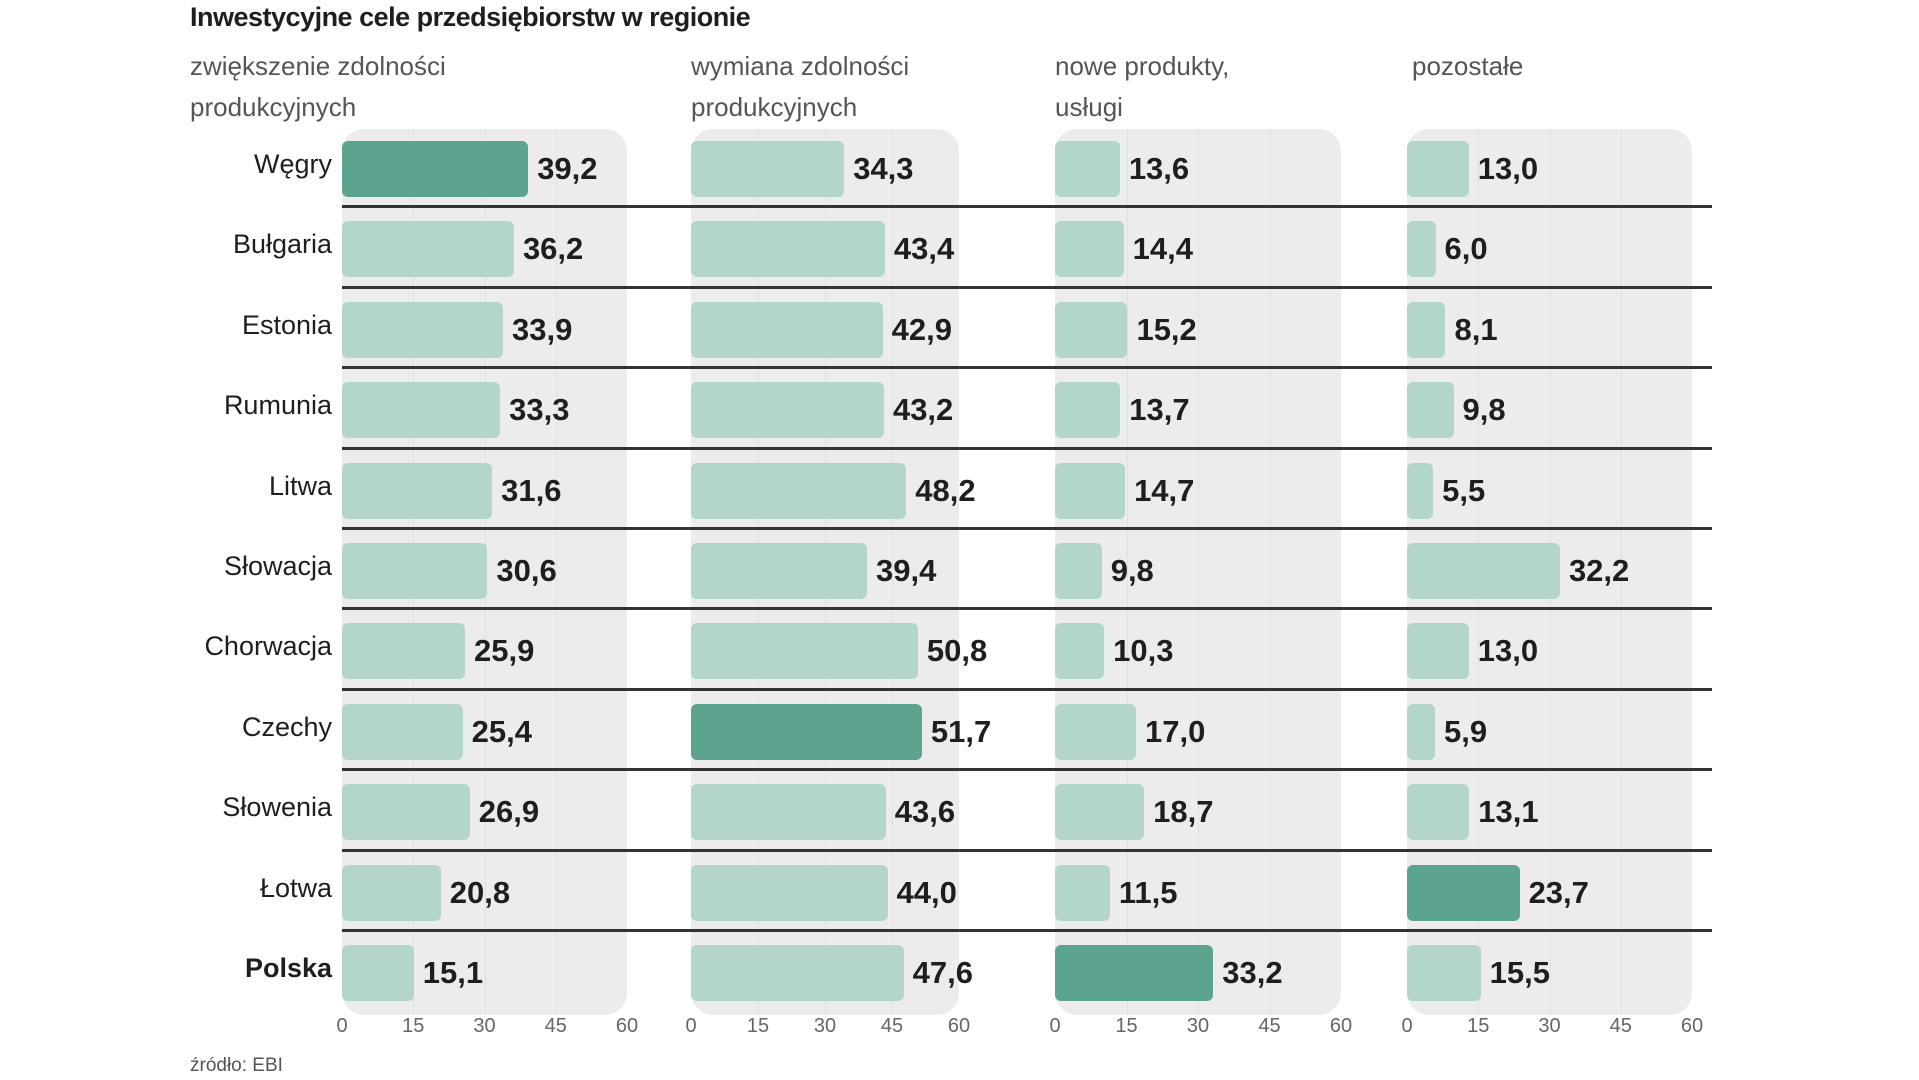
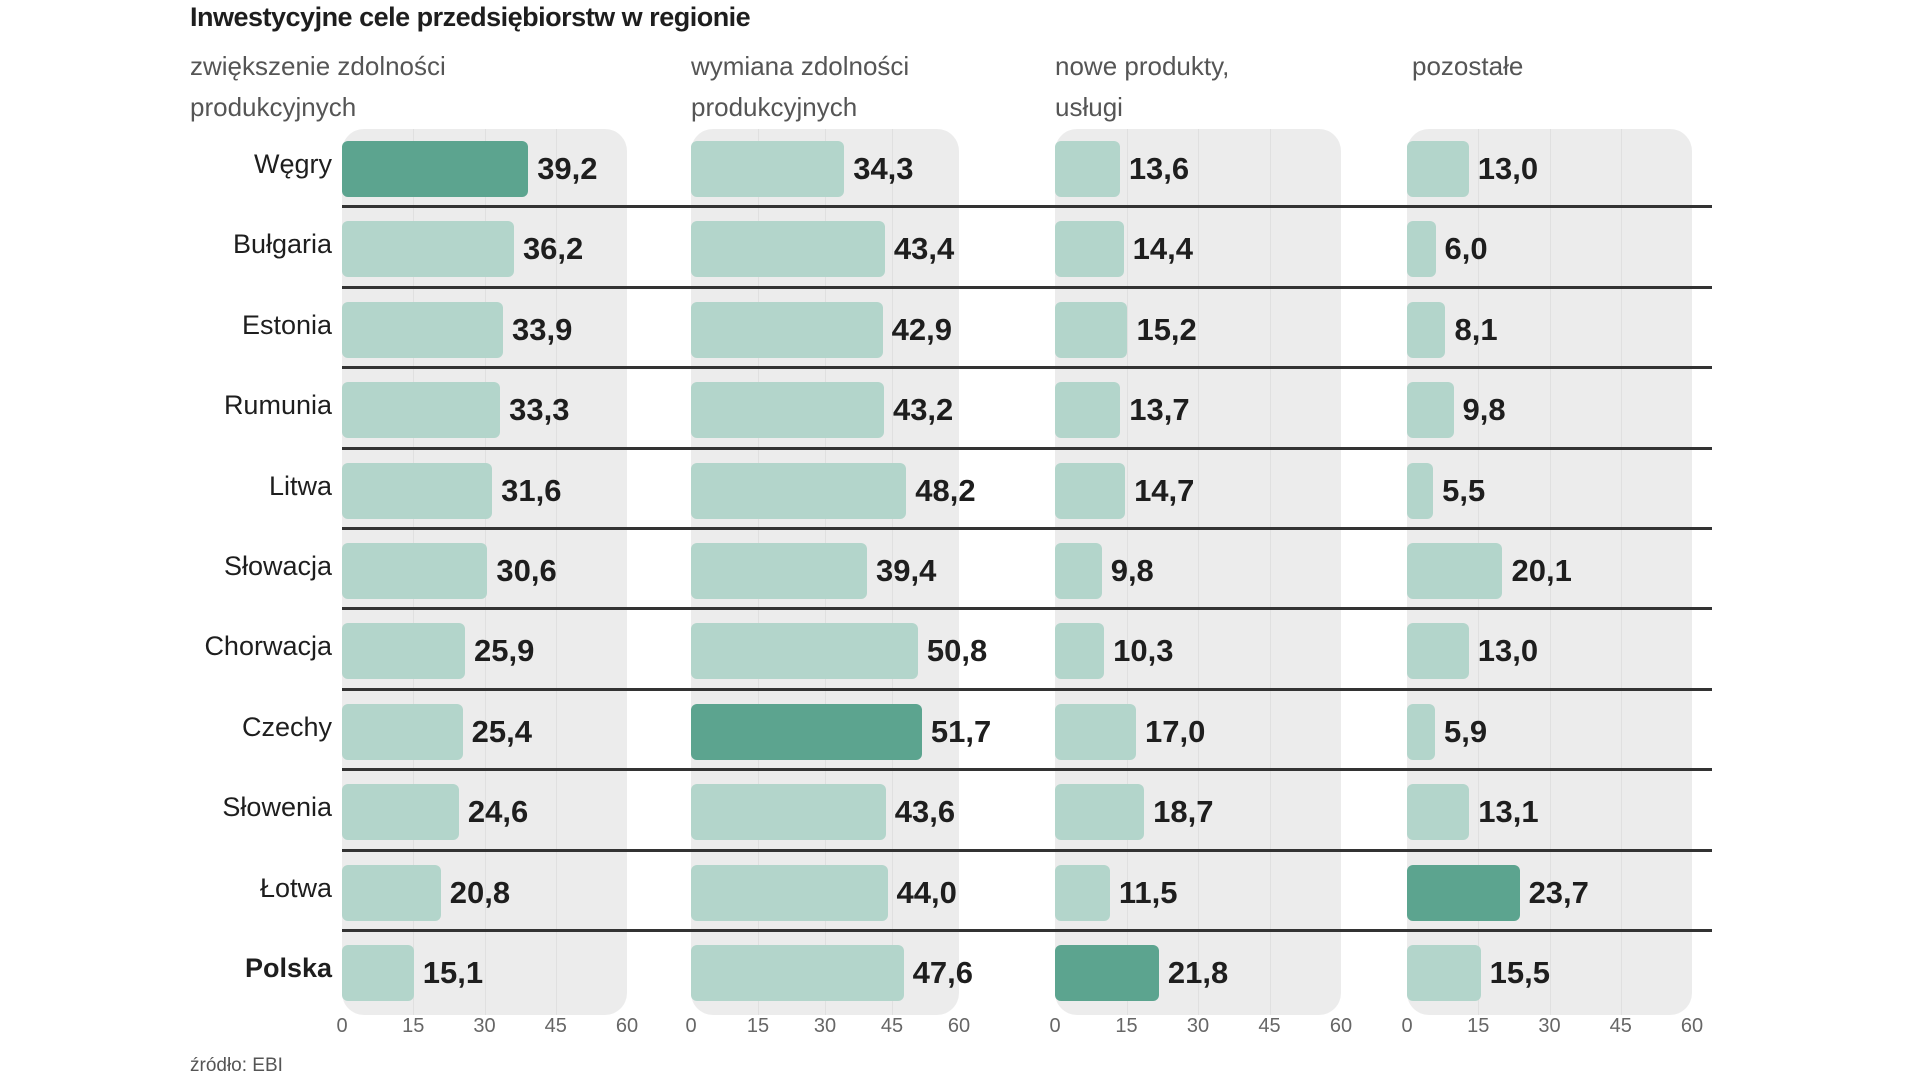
pozostałe/Słowacja: 32,2 -> 20,1
zwiększenie zdolności produkcyjnych/Słowenia: 26,9 -> 24,6
nowe produkty, usługi/Polska: 33,2 -> 21,8
